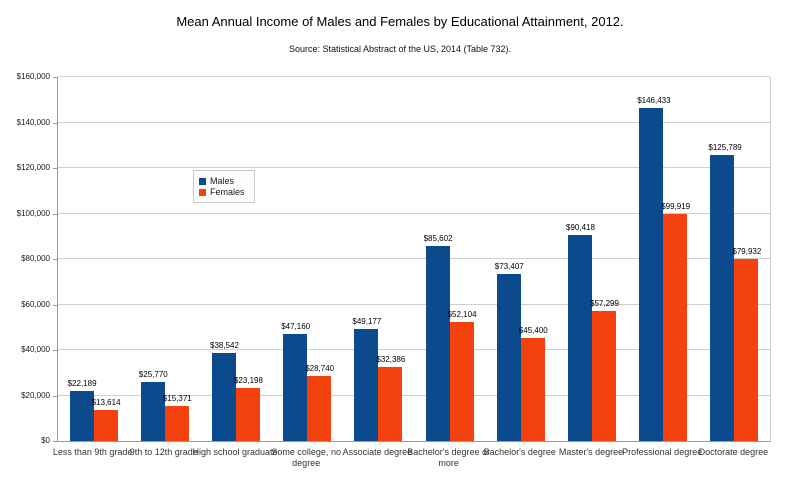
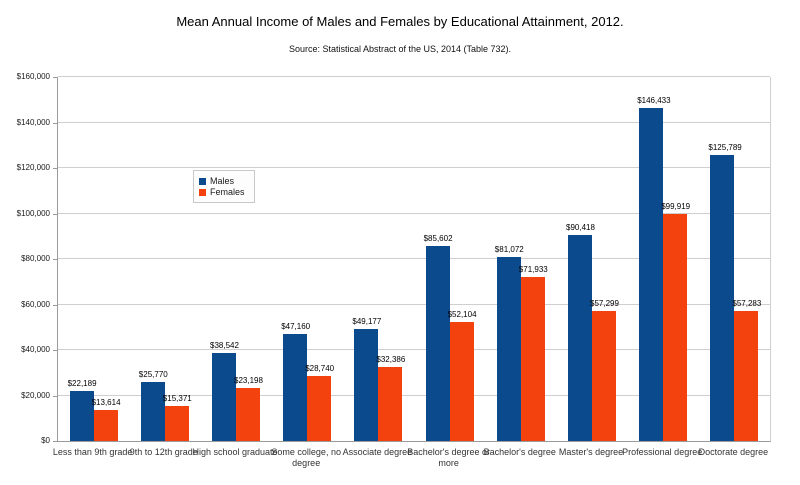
Males/Bachelor's degree: $73,407 -> $81,072
Females/Bachelor's degree: $45,400 -> $71,933
Females/Doctorate degree: $79,932 -> $57,283
